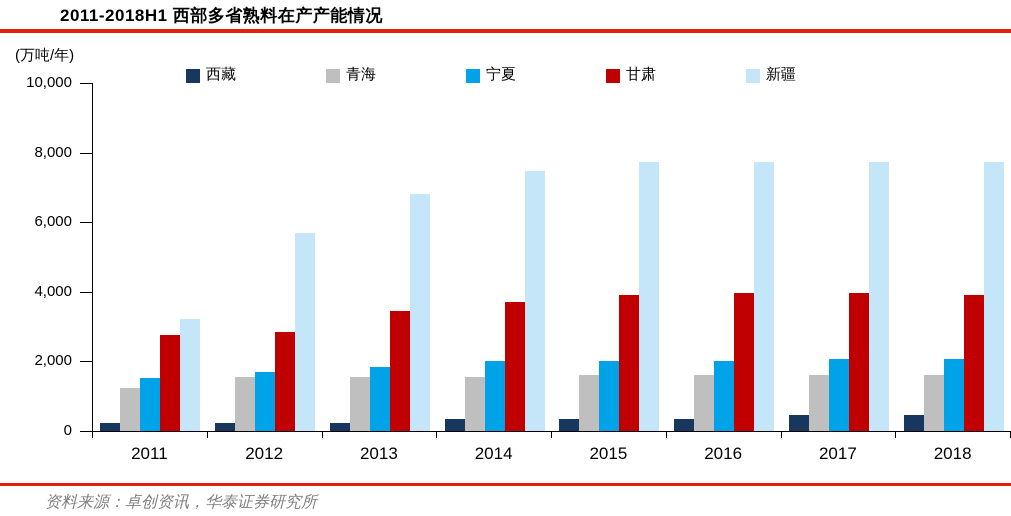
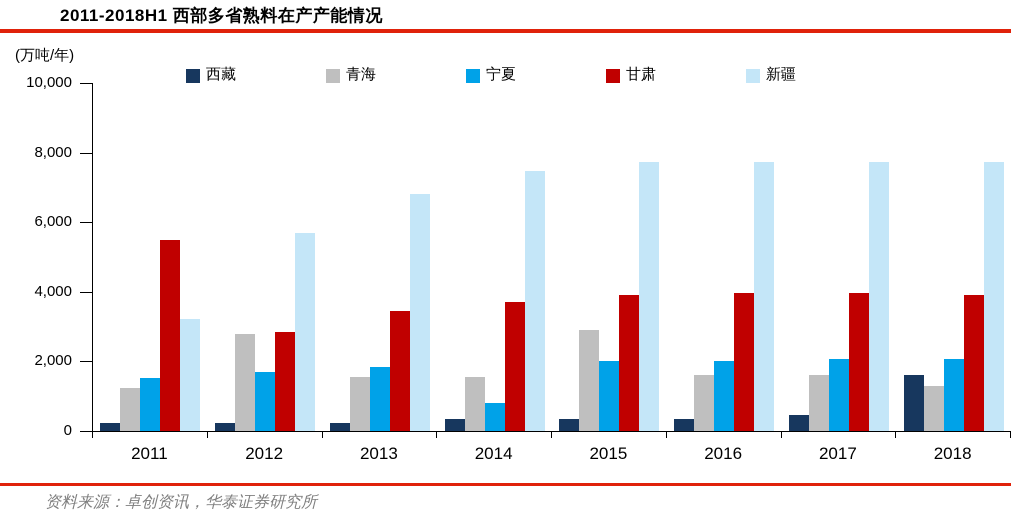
甘肃/2011: 2800 -> 5500
青海/2012: 1500 -> 2800
宁夏/2014: 2000 -> 800
青海/2015: 1600 -> 2900
西藏/2018: 500 -> 1600
青海/2018: 1600 -> 1300
